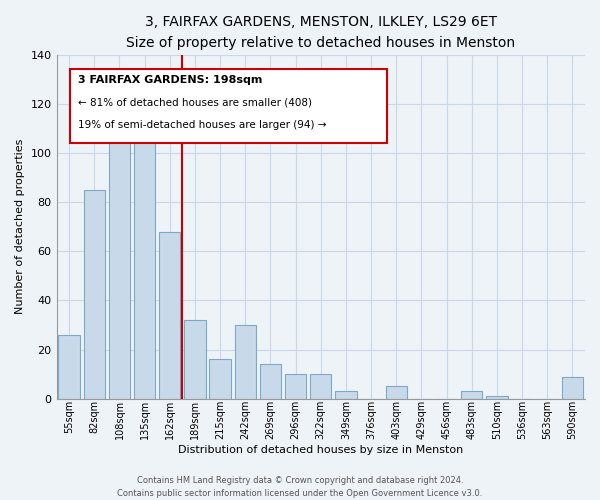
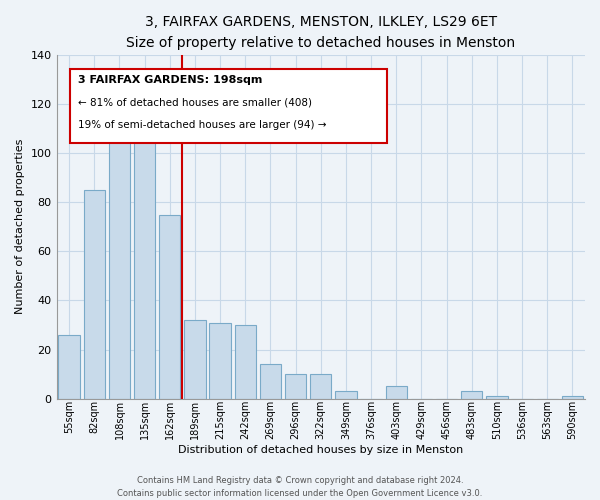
162sqm: 68 -> 75
215sqm: 16 -> 31
590sqm: 9 -> 1
